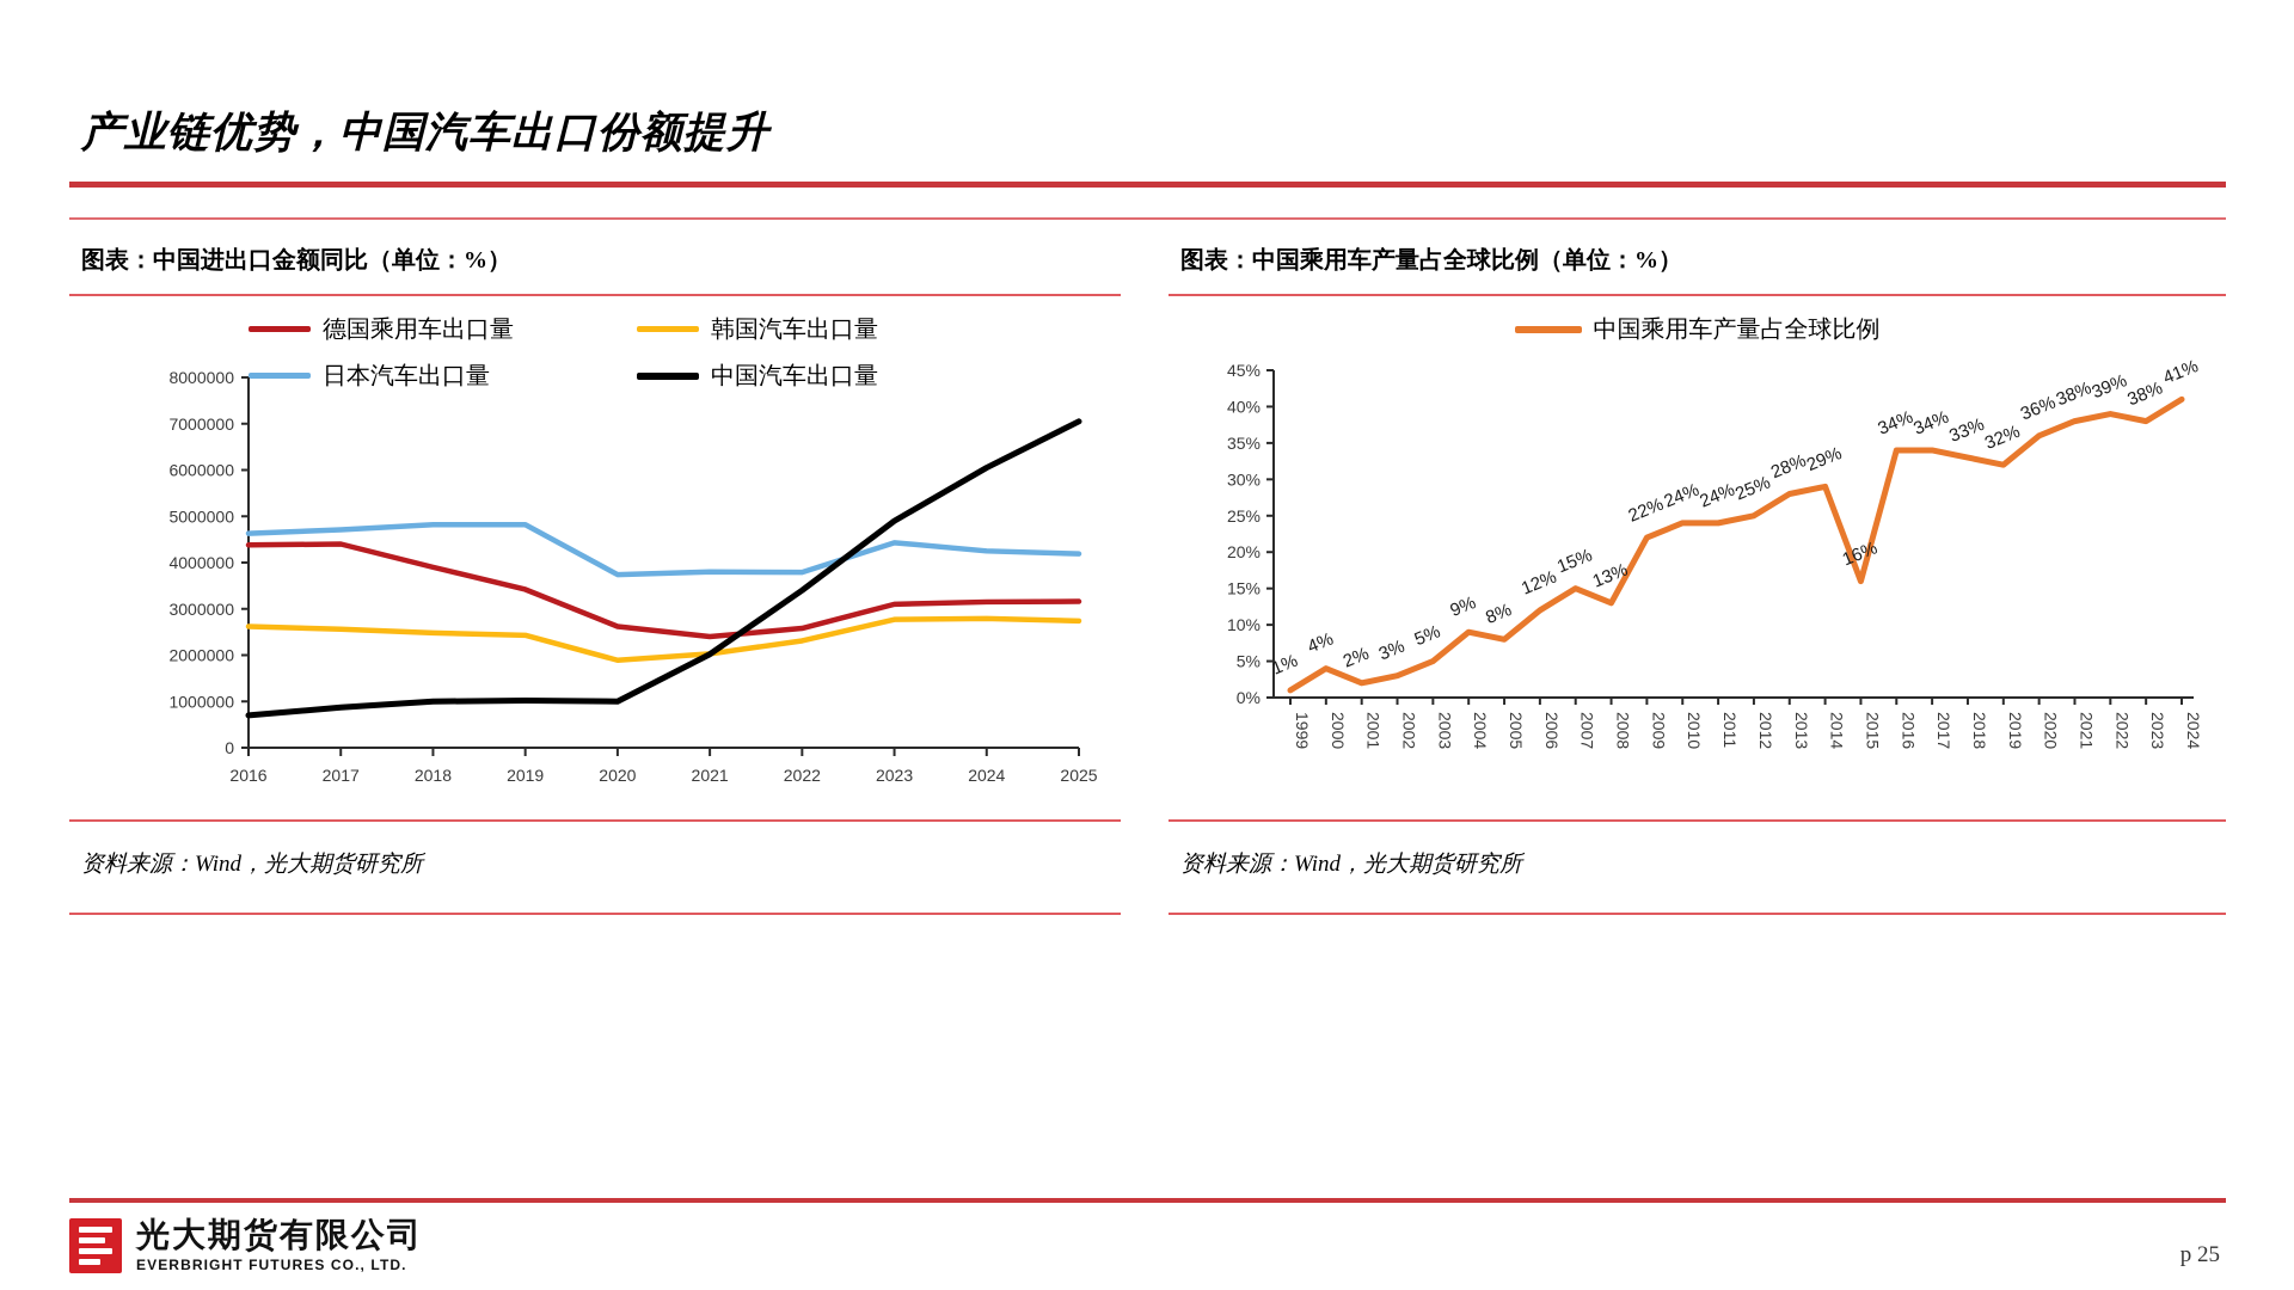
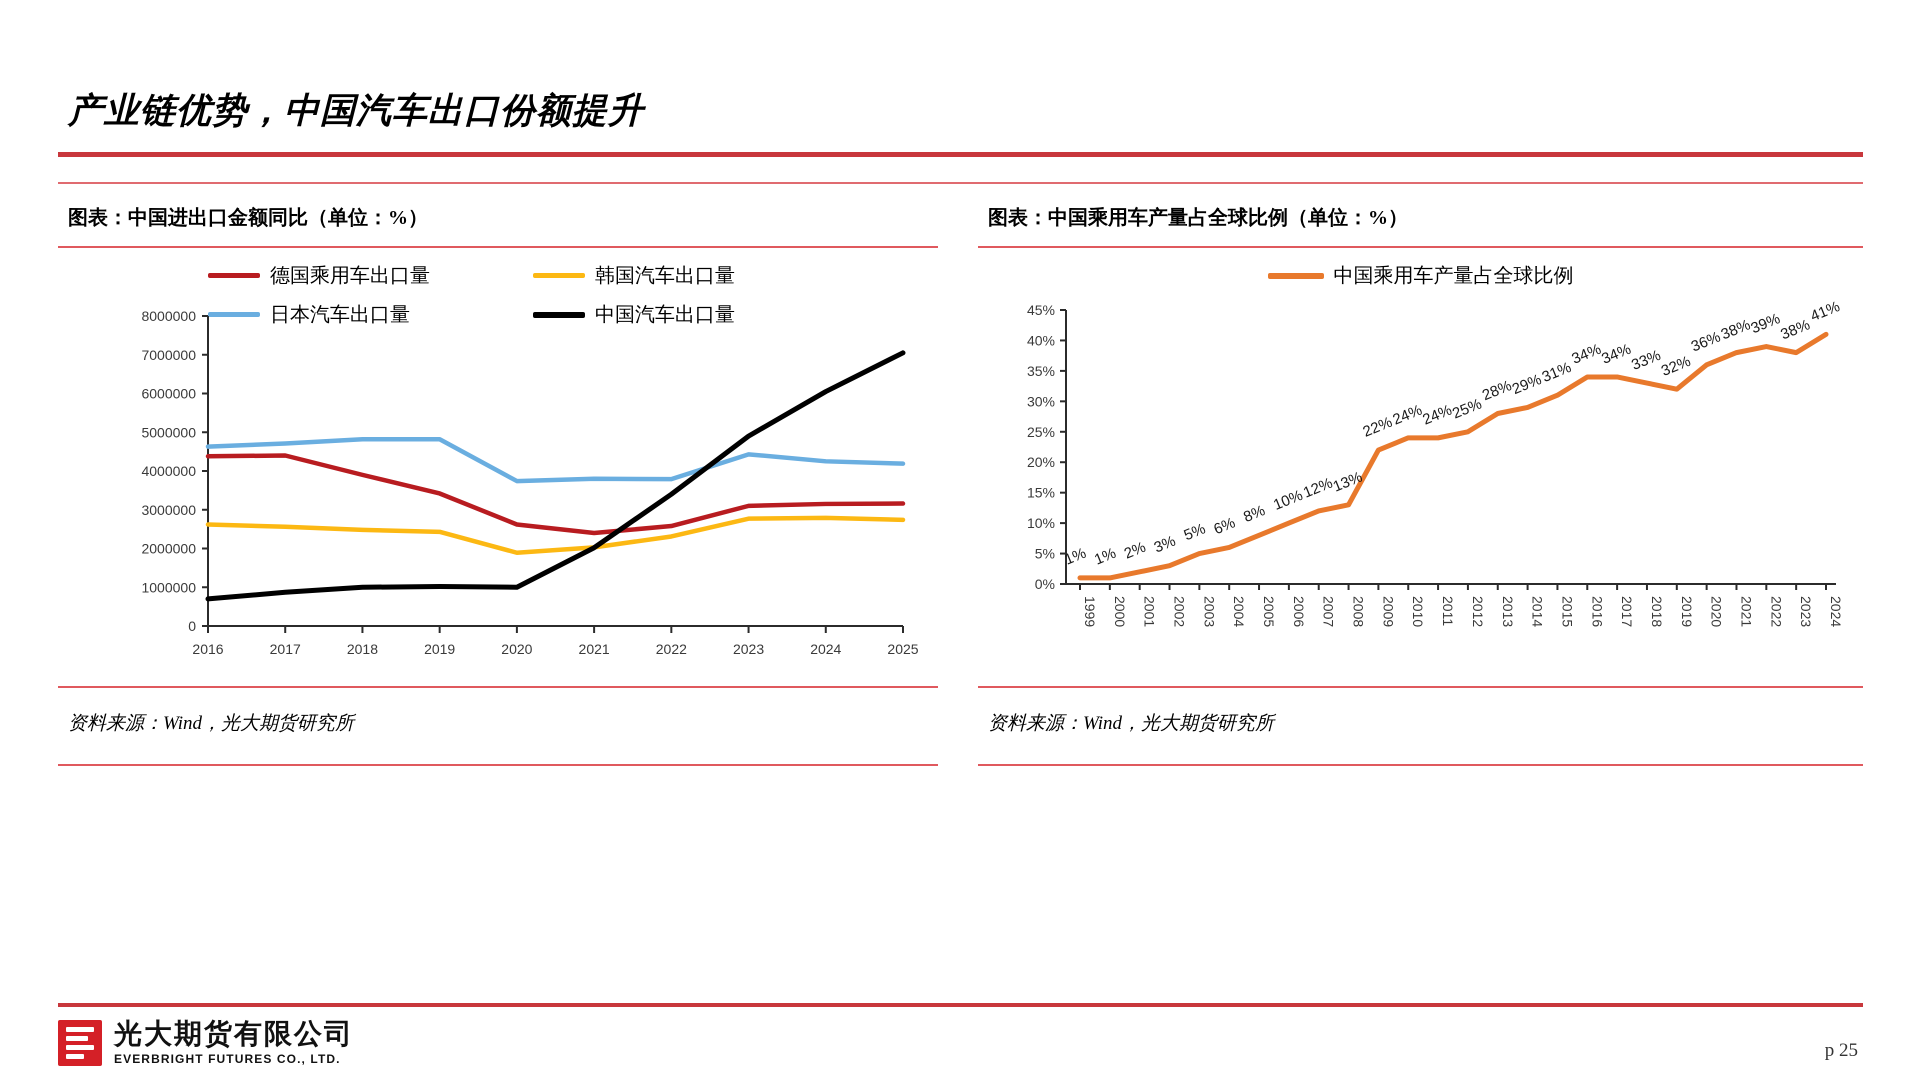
中国乘用车产量占全球比例/2000: 4% -> 1%
中国乘用车产量占全球比例/2004: 9% -> 6%
中国乘用车产量占全球比例/2006: 12% -> 10%
中国乘用车产量占全球比例/2007: 15% -> 12%
中国乘用车产量占全球比例/2015: 16% -> 31%
